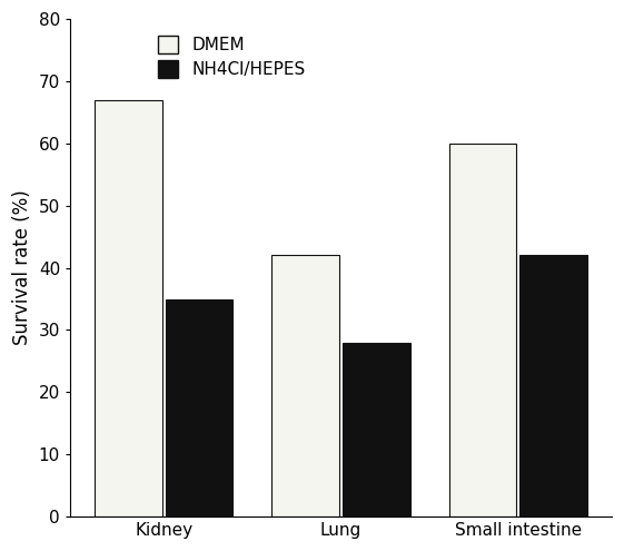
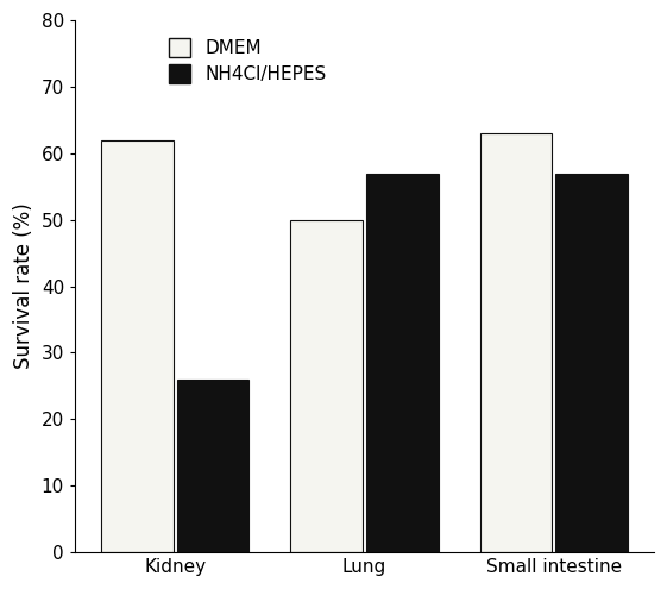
DMEM/Kidney: 67 -> 62
NH4Cl/HEPES/Kidney: 35 -> 26
DMEM/Lung: 42 -> 50
NH4Cl/HEPES/Lung: 28 -> 57
DMEM/Small intestine: 60 -> 63
NH4Cl/HEPES/Small intestine: 42 -> 57
